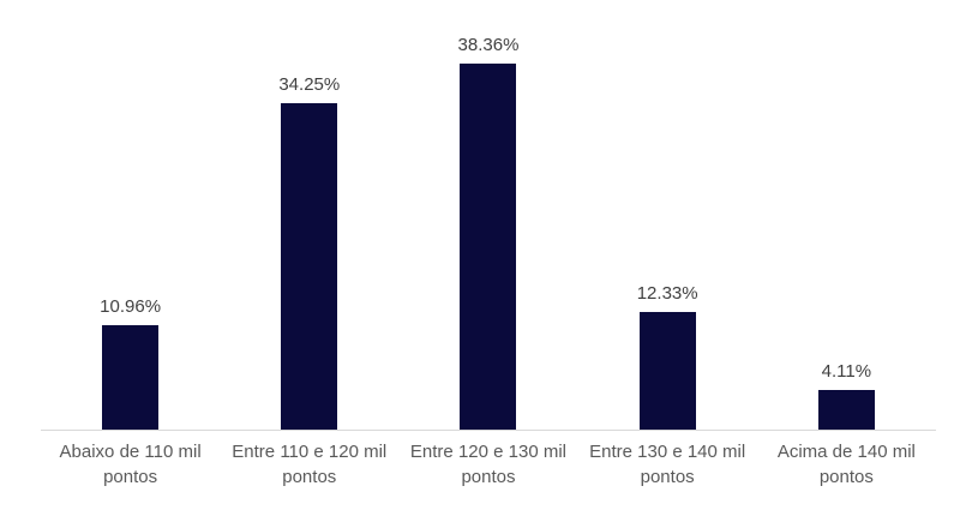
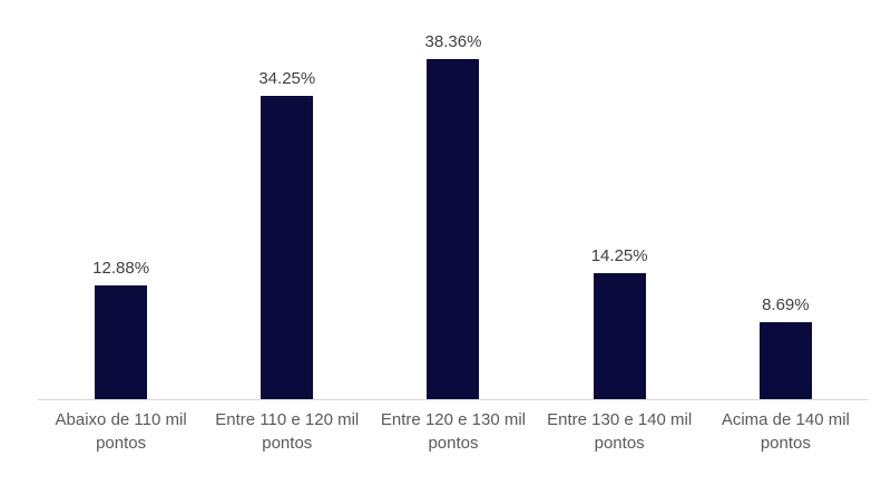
Abaixo de 110 mil pontos: 10.96% -> 12.88%
Entre 130 e 140 mil pontos: 12.33% -> 14.25%
Acima de 140 mil pontos: 4.11% -> 8.69%
